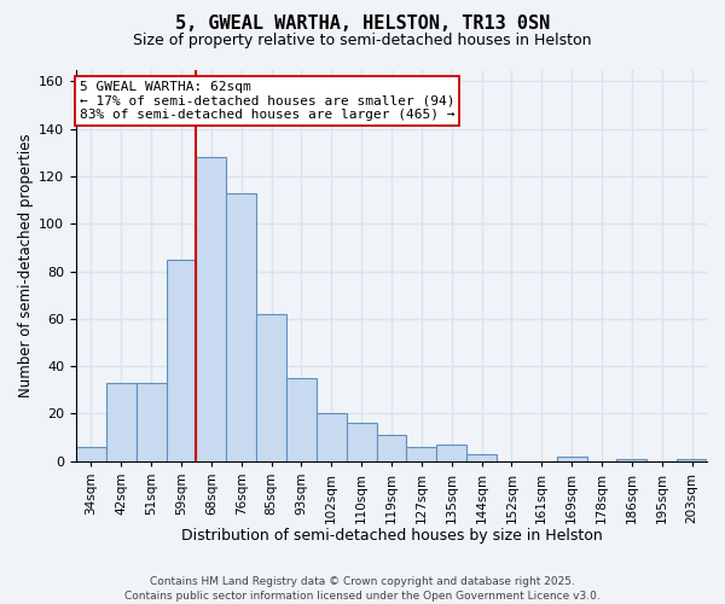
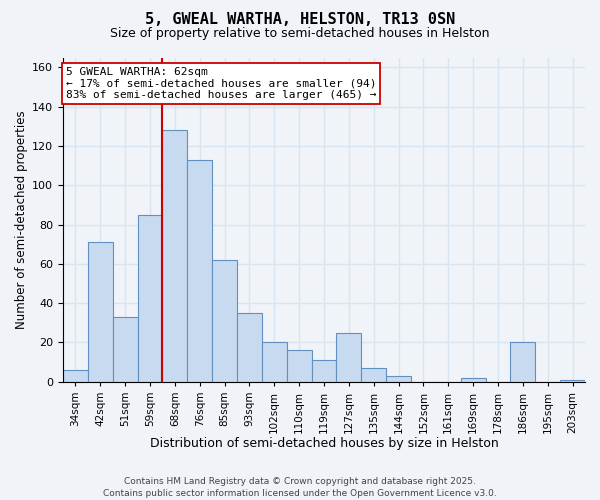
42sqm: 33 -> 71
127sqm: 6 -> 25
186sqm: 1 -> 20
